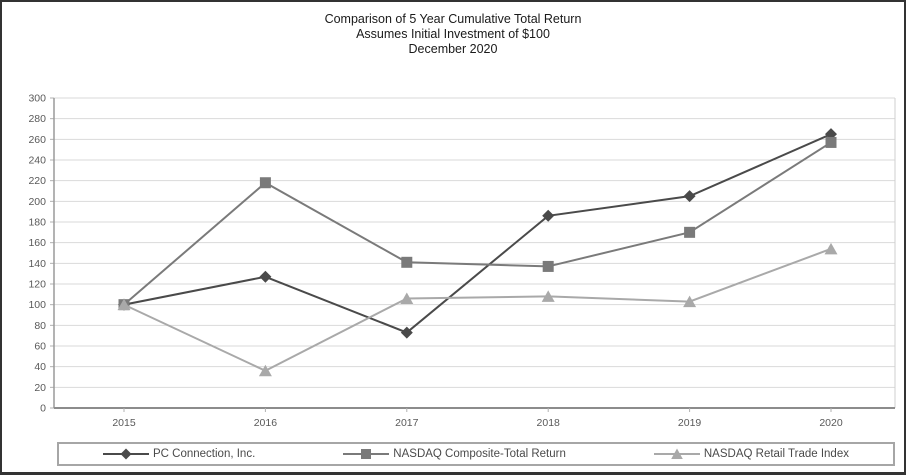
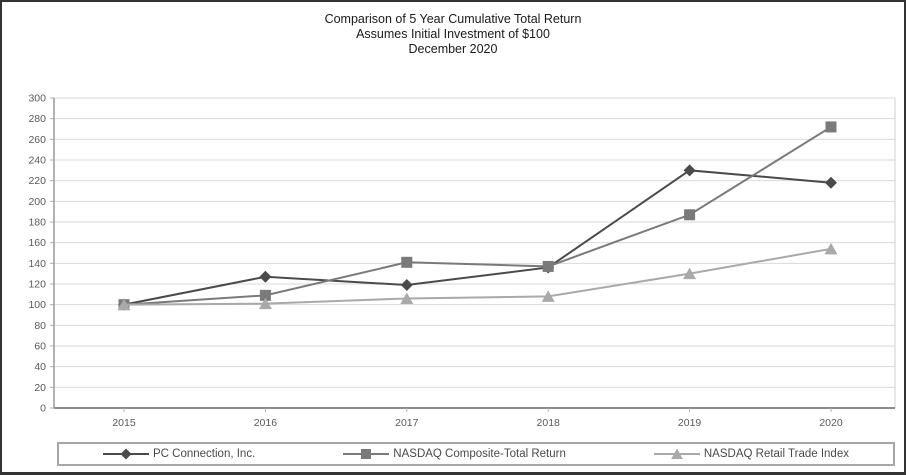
NASDAQ Composite-Total Return/2016: 218 -> 109
NASDAQ Retail Trade Index/2016: 36 -> 101
PC Connection, Inc./2017: 73 -> 119
PC Connection, Inc./2018: 186 -> 136
PC Connection, Inc./2019: 205 -> 230
NASDAQ Composite-Total Return/2019: 170 -> 187
NASDAQ Retail Trade Index/2019: 103 -> 130
PC Connection, Inc./2020: 265 -> 218
NASDAQ Composite-Total Return/2020: 257 -> 272
